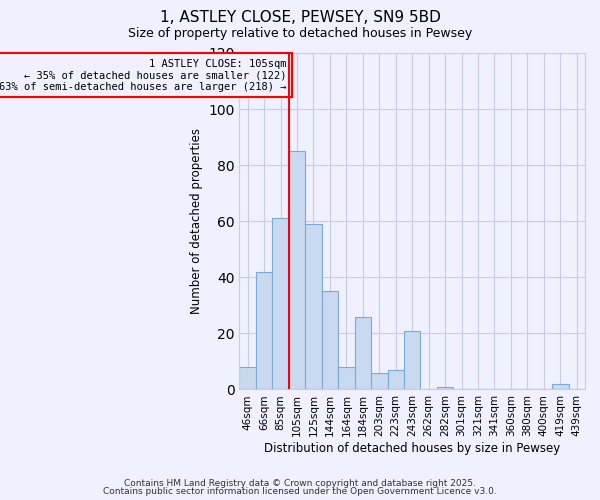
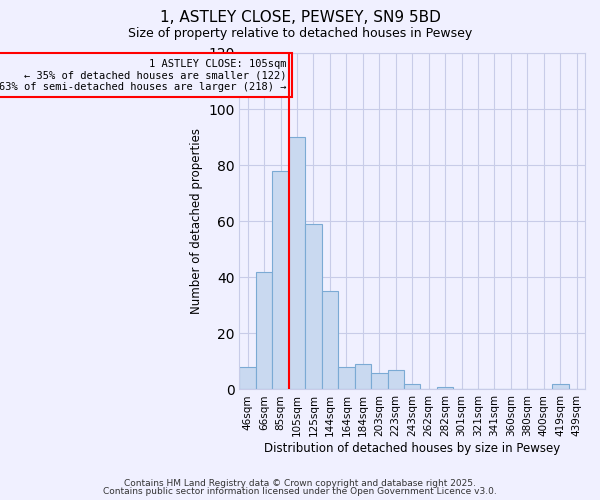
85sqm: 61 -> 78
105sqm: 85 -> 90
184sqm: 26 -> 9
243sqm: 21 -> 2
